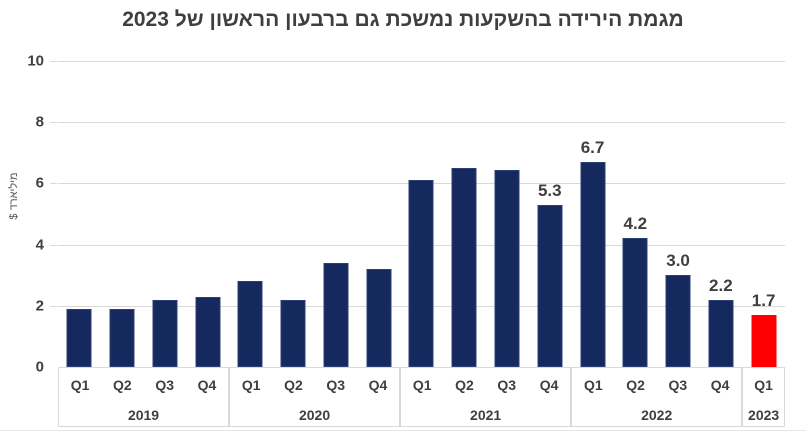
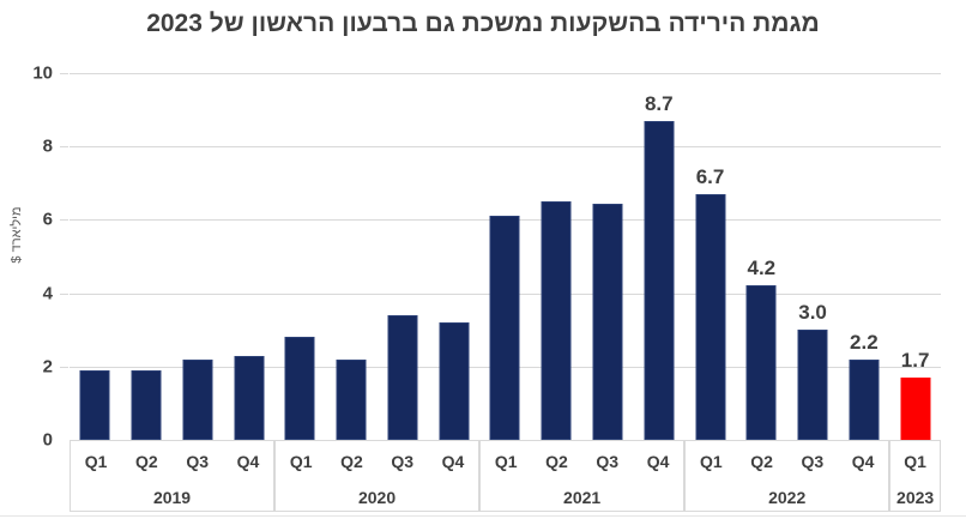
Q4 2021: 5.3 -> 8.7
